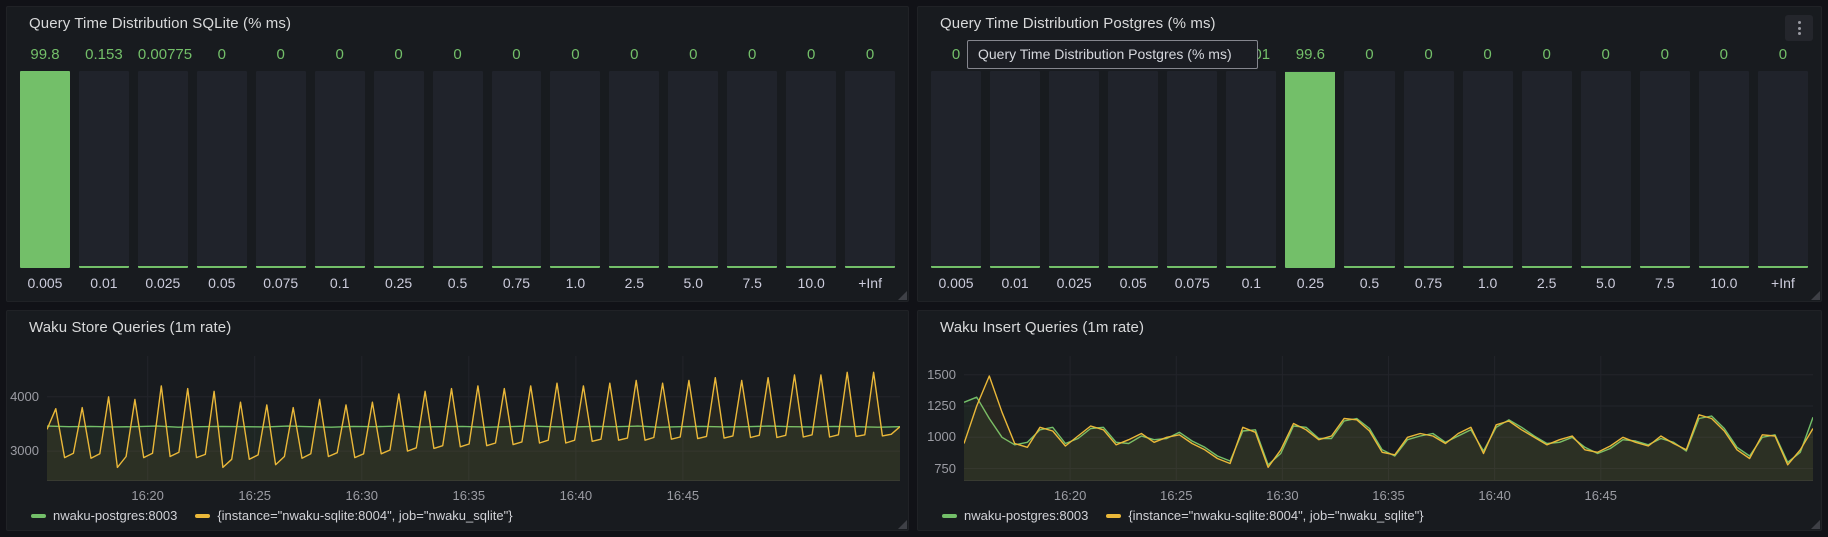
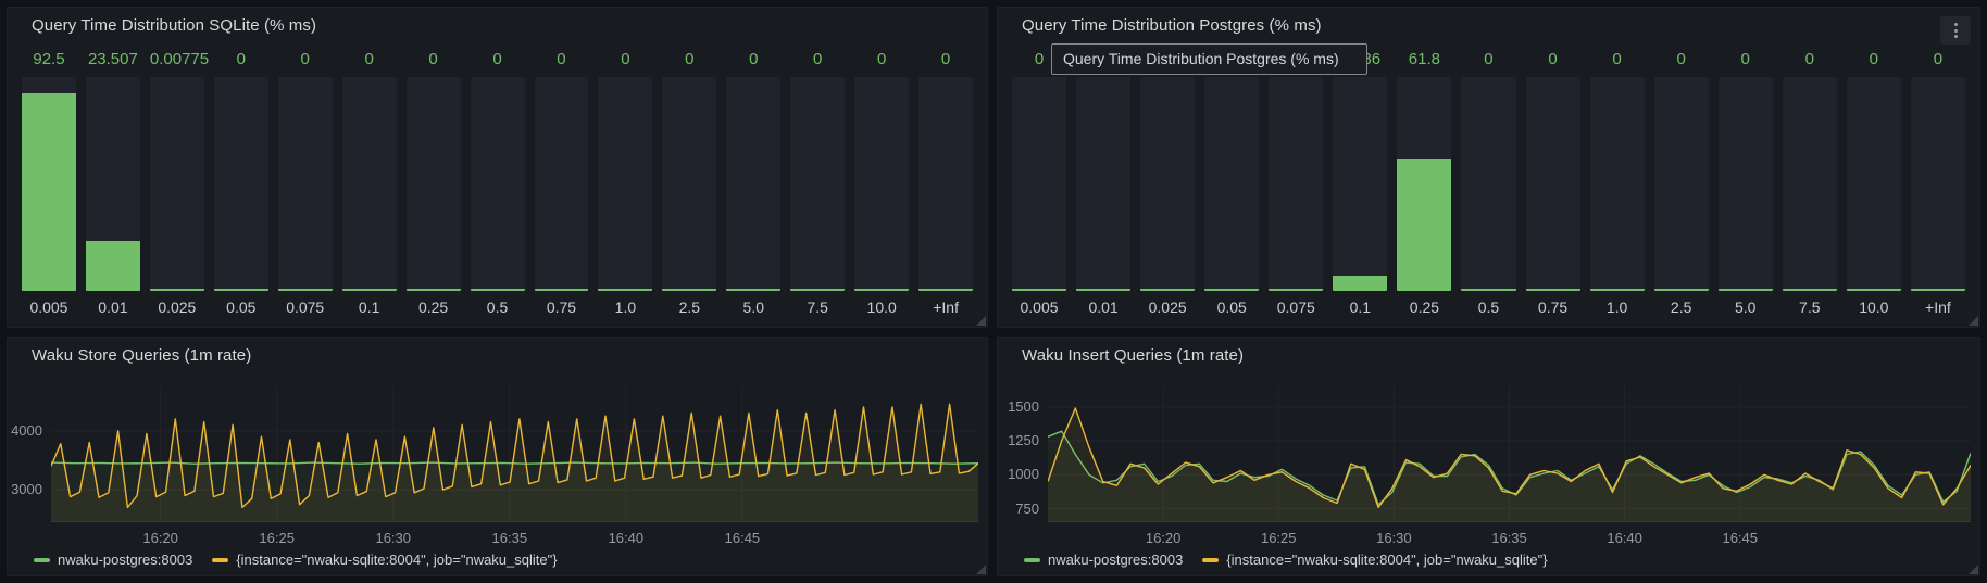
Query Time Distribution SQLite (% ms)/0.005: 99.8 -> 92.5
Query Time Distribution SQLite (% ms)/0.01: 0.153 -> 23.507
Query Time Distribution Postgres (% ms)/0.1: 0.401 -> 7.186
Query Time Distribution Postgres (% ms)/0.25: 99.6 -> 61.8
